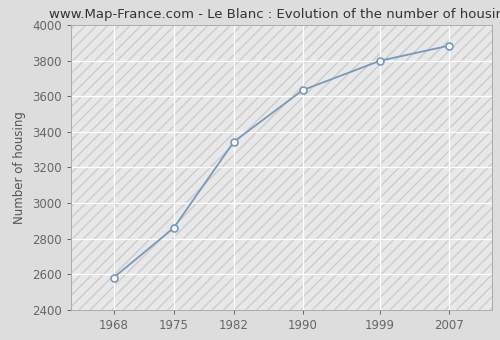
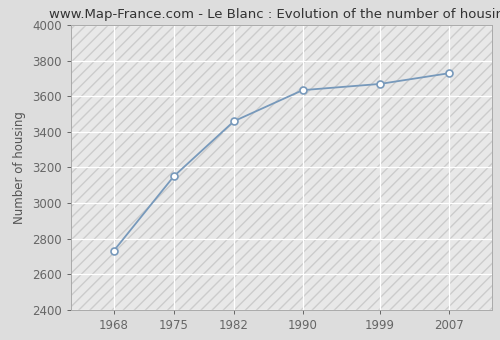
1968: 2580 -> 2730
1975: 2860 -> 3150
1982: 3340 -> 3460
1999: 3800 -> 3670
2007: 3880 -> 3730
